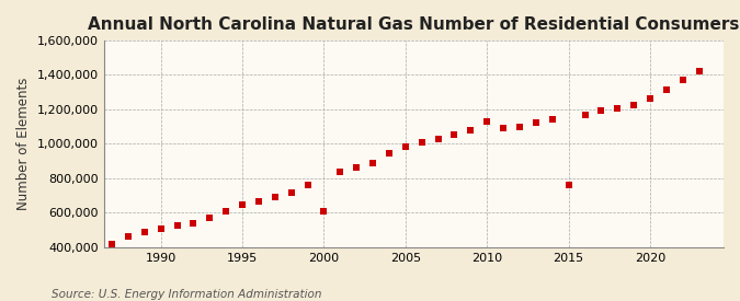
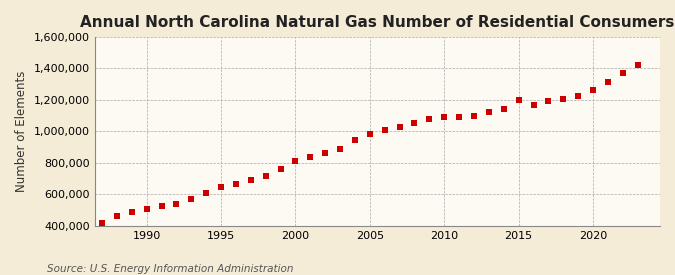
2000: 610,000 -> 810,000
2010: 1,130,000 -> 1,090,000
2015: 760,000 -> 1,200,000
